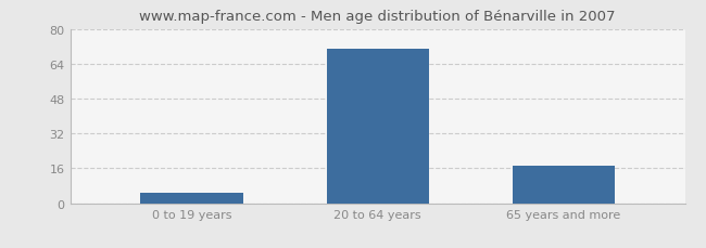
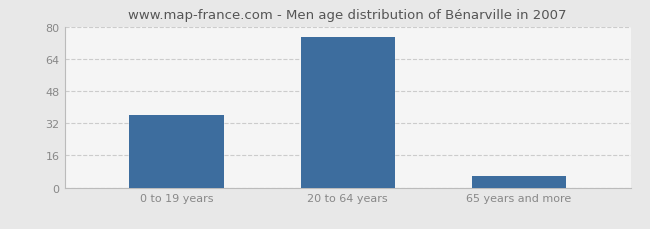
0 to 19 years: 5 -> 36
20 to 64 years: 71 -> 75
65 years and more: 17 -> 6
